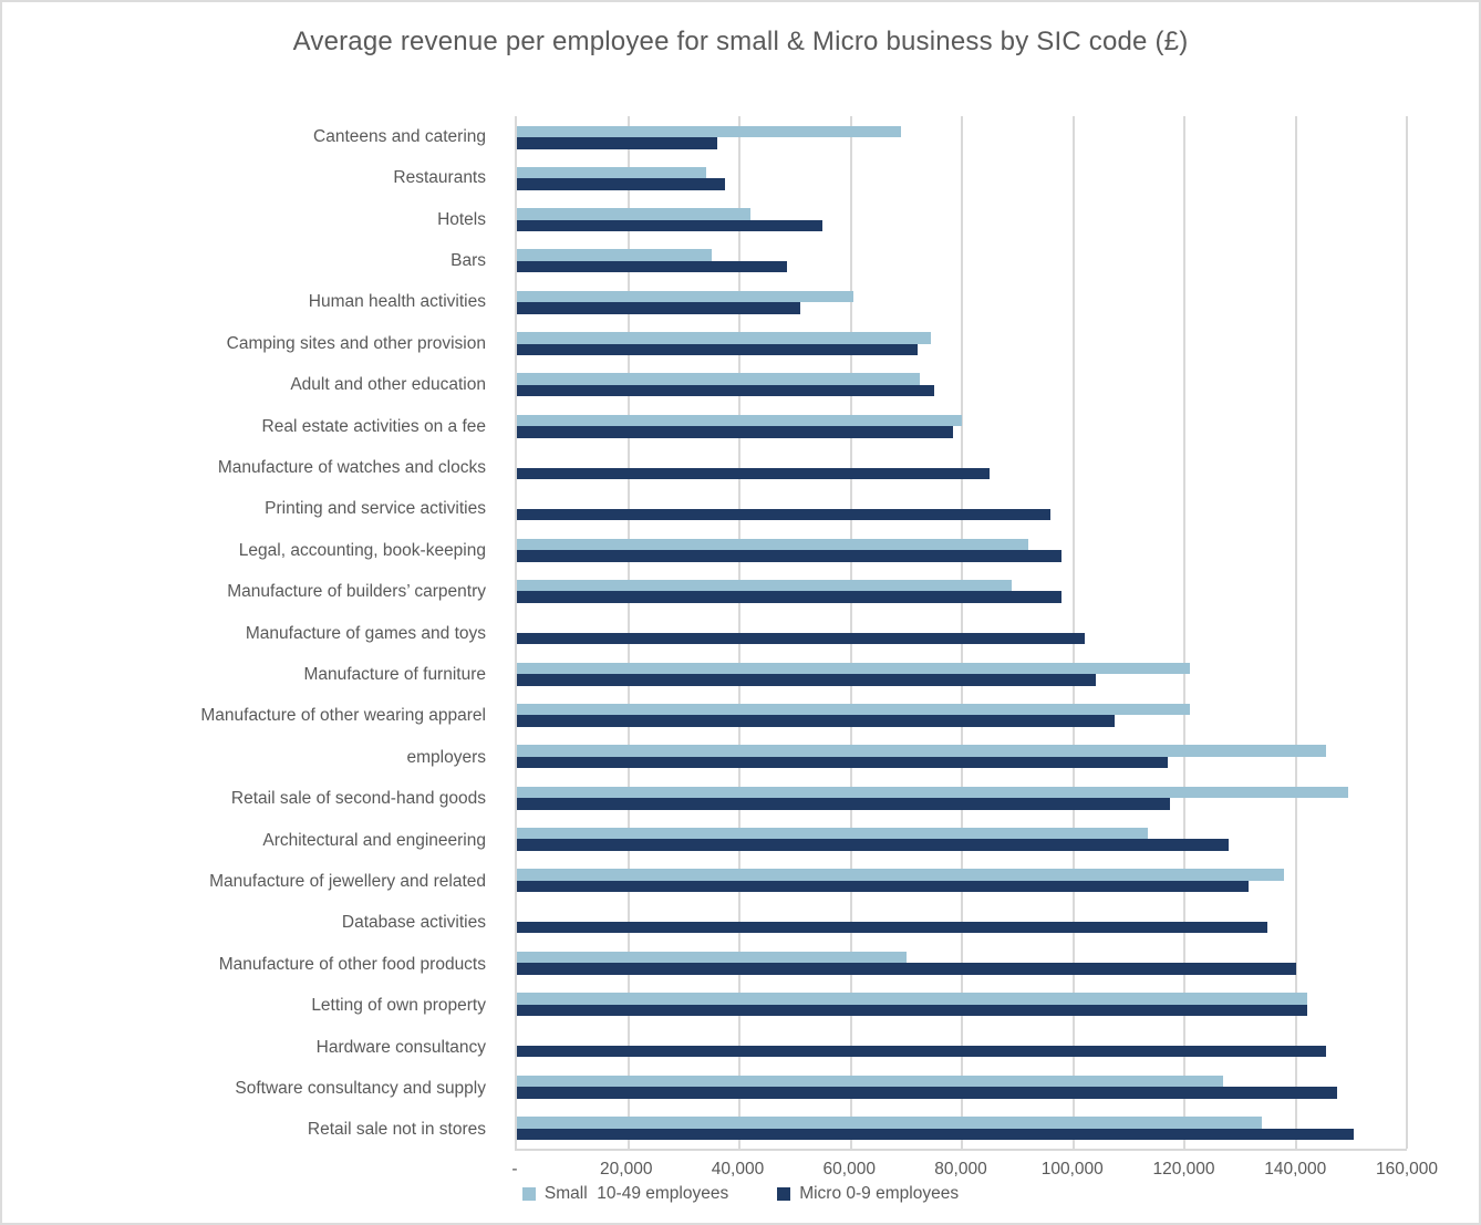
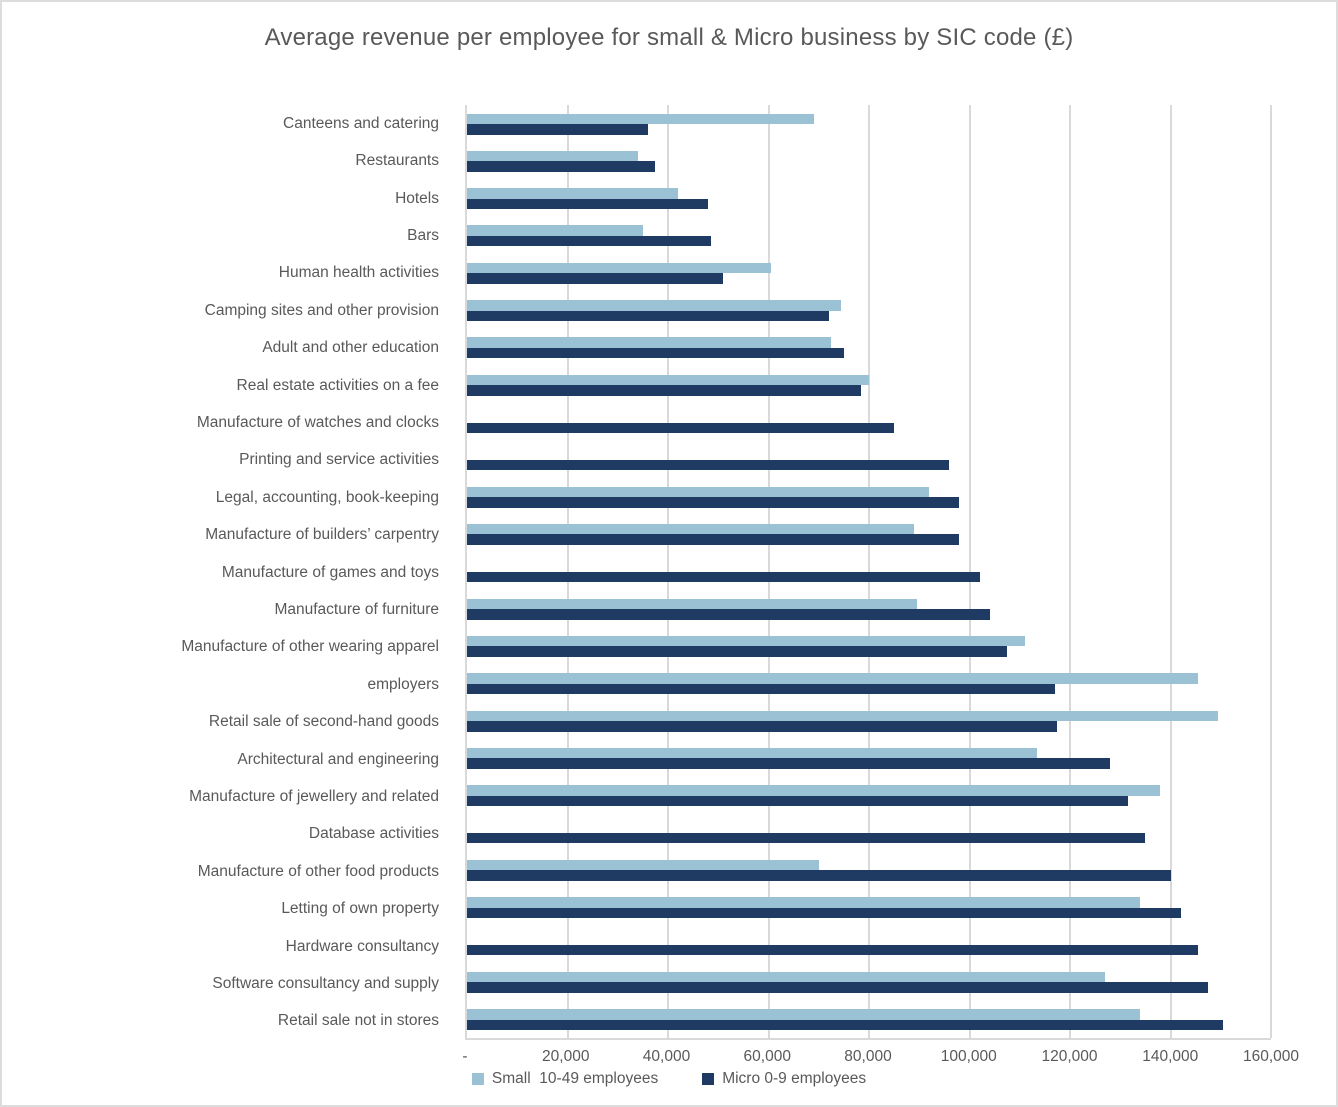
Micro 0-9 employees/Hotels: 55000 -> 48000
Small 10-49 employees/Manufacture of furniture: 121000 -> 90000
Small 10-49 employees/Manufacture of other wearing apparel: 121000 -> 111000
Small 10-49 employees/Letting of own property: 142000 -> 134000
